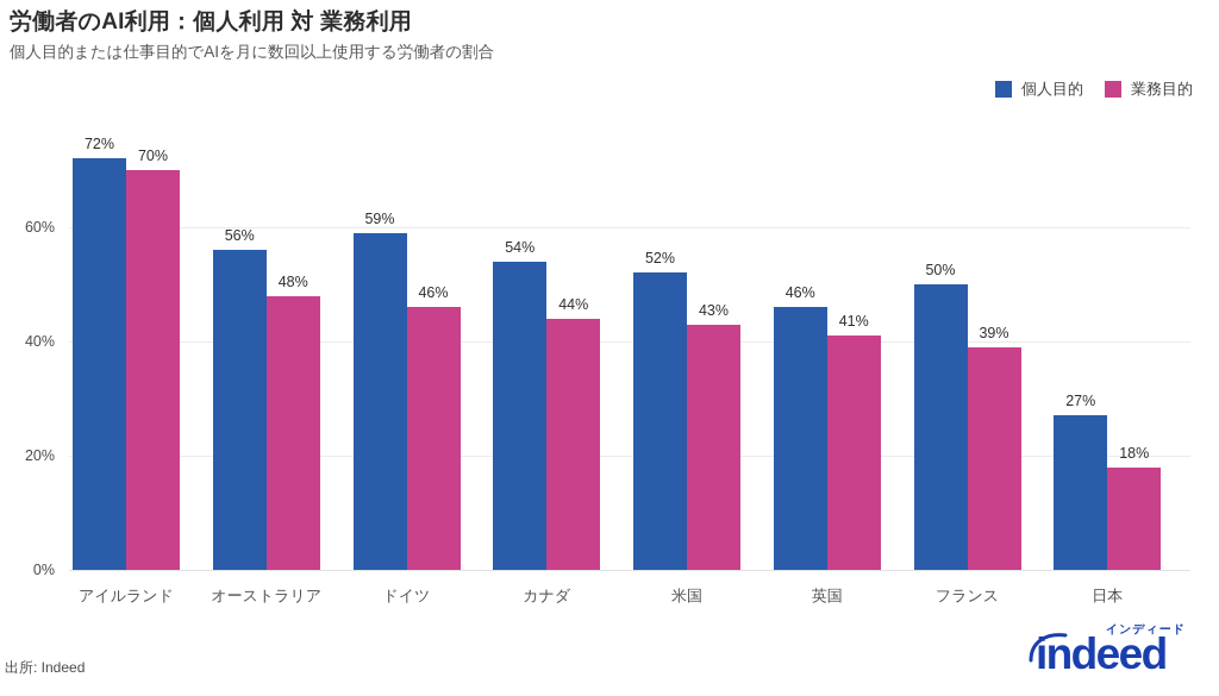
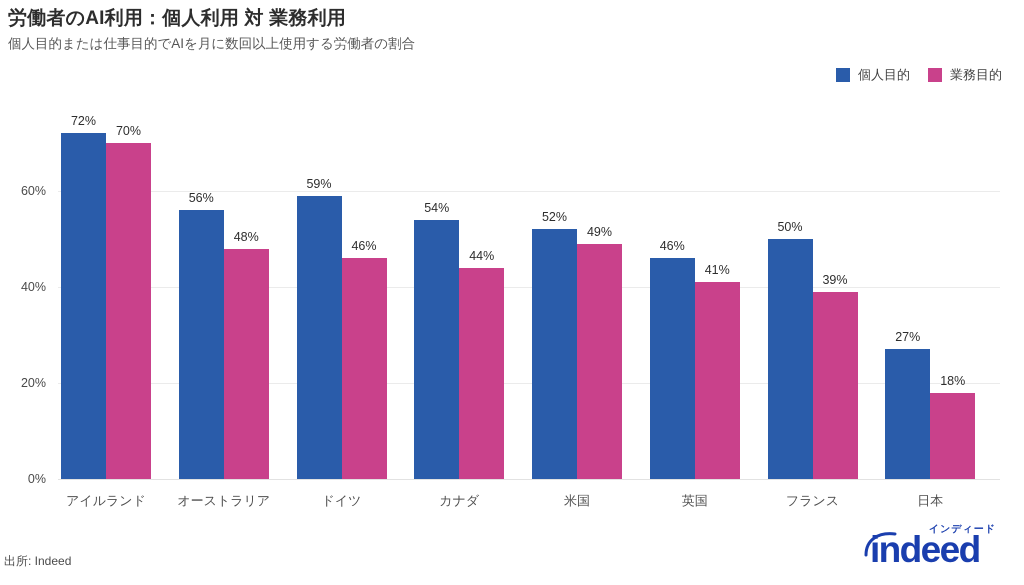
業務目的/米国: 43% -> 49%
